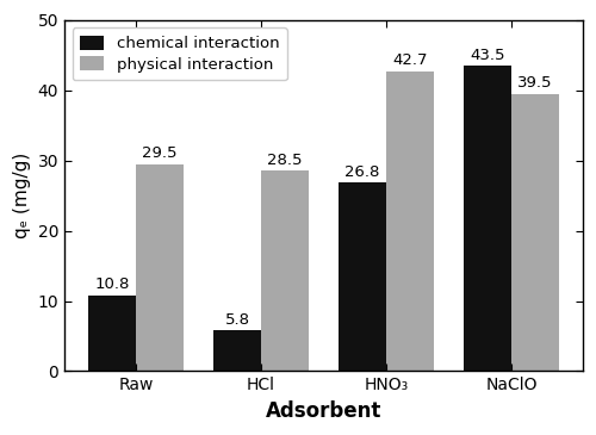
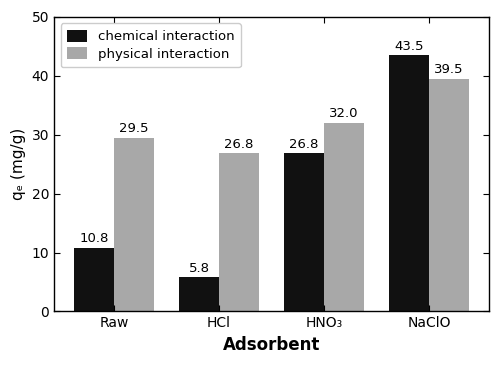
physical interaction/HCl: 28.5 -> 26.8
physical interaction/HNO₃: 42.7 -> 32.0
